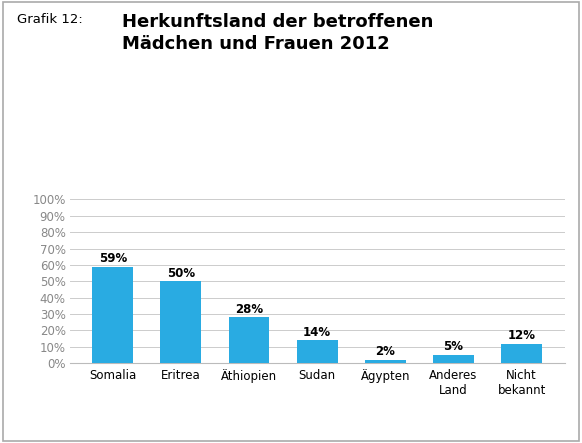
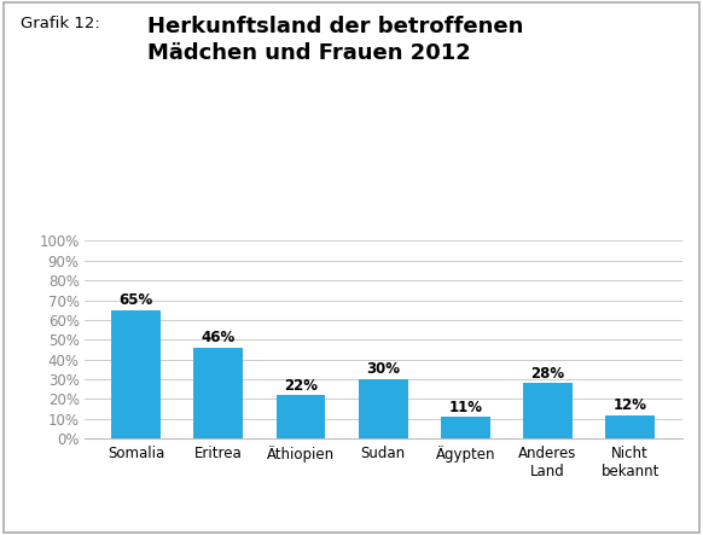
Somalia: 59% -> 65%
Eritrea: 50% -> 46%
Äthiopien: 28% -> 22%
Sudan: 14% -> 30%
Ägypten: 2% -> 11%
Anderes Land: 5% -> 28%
